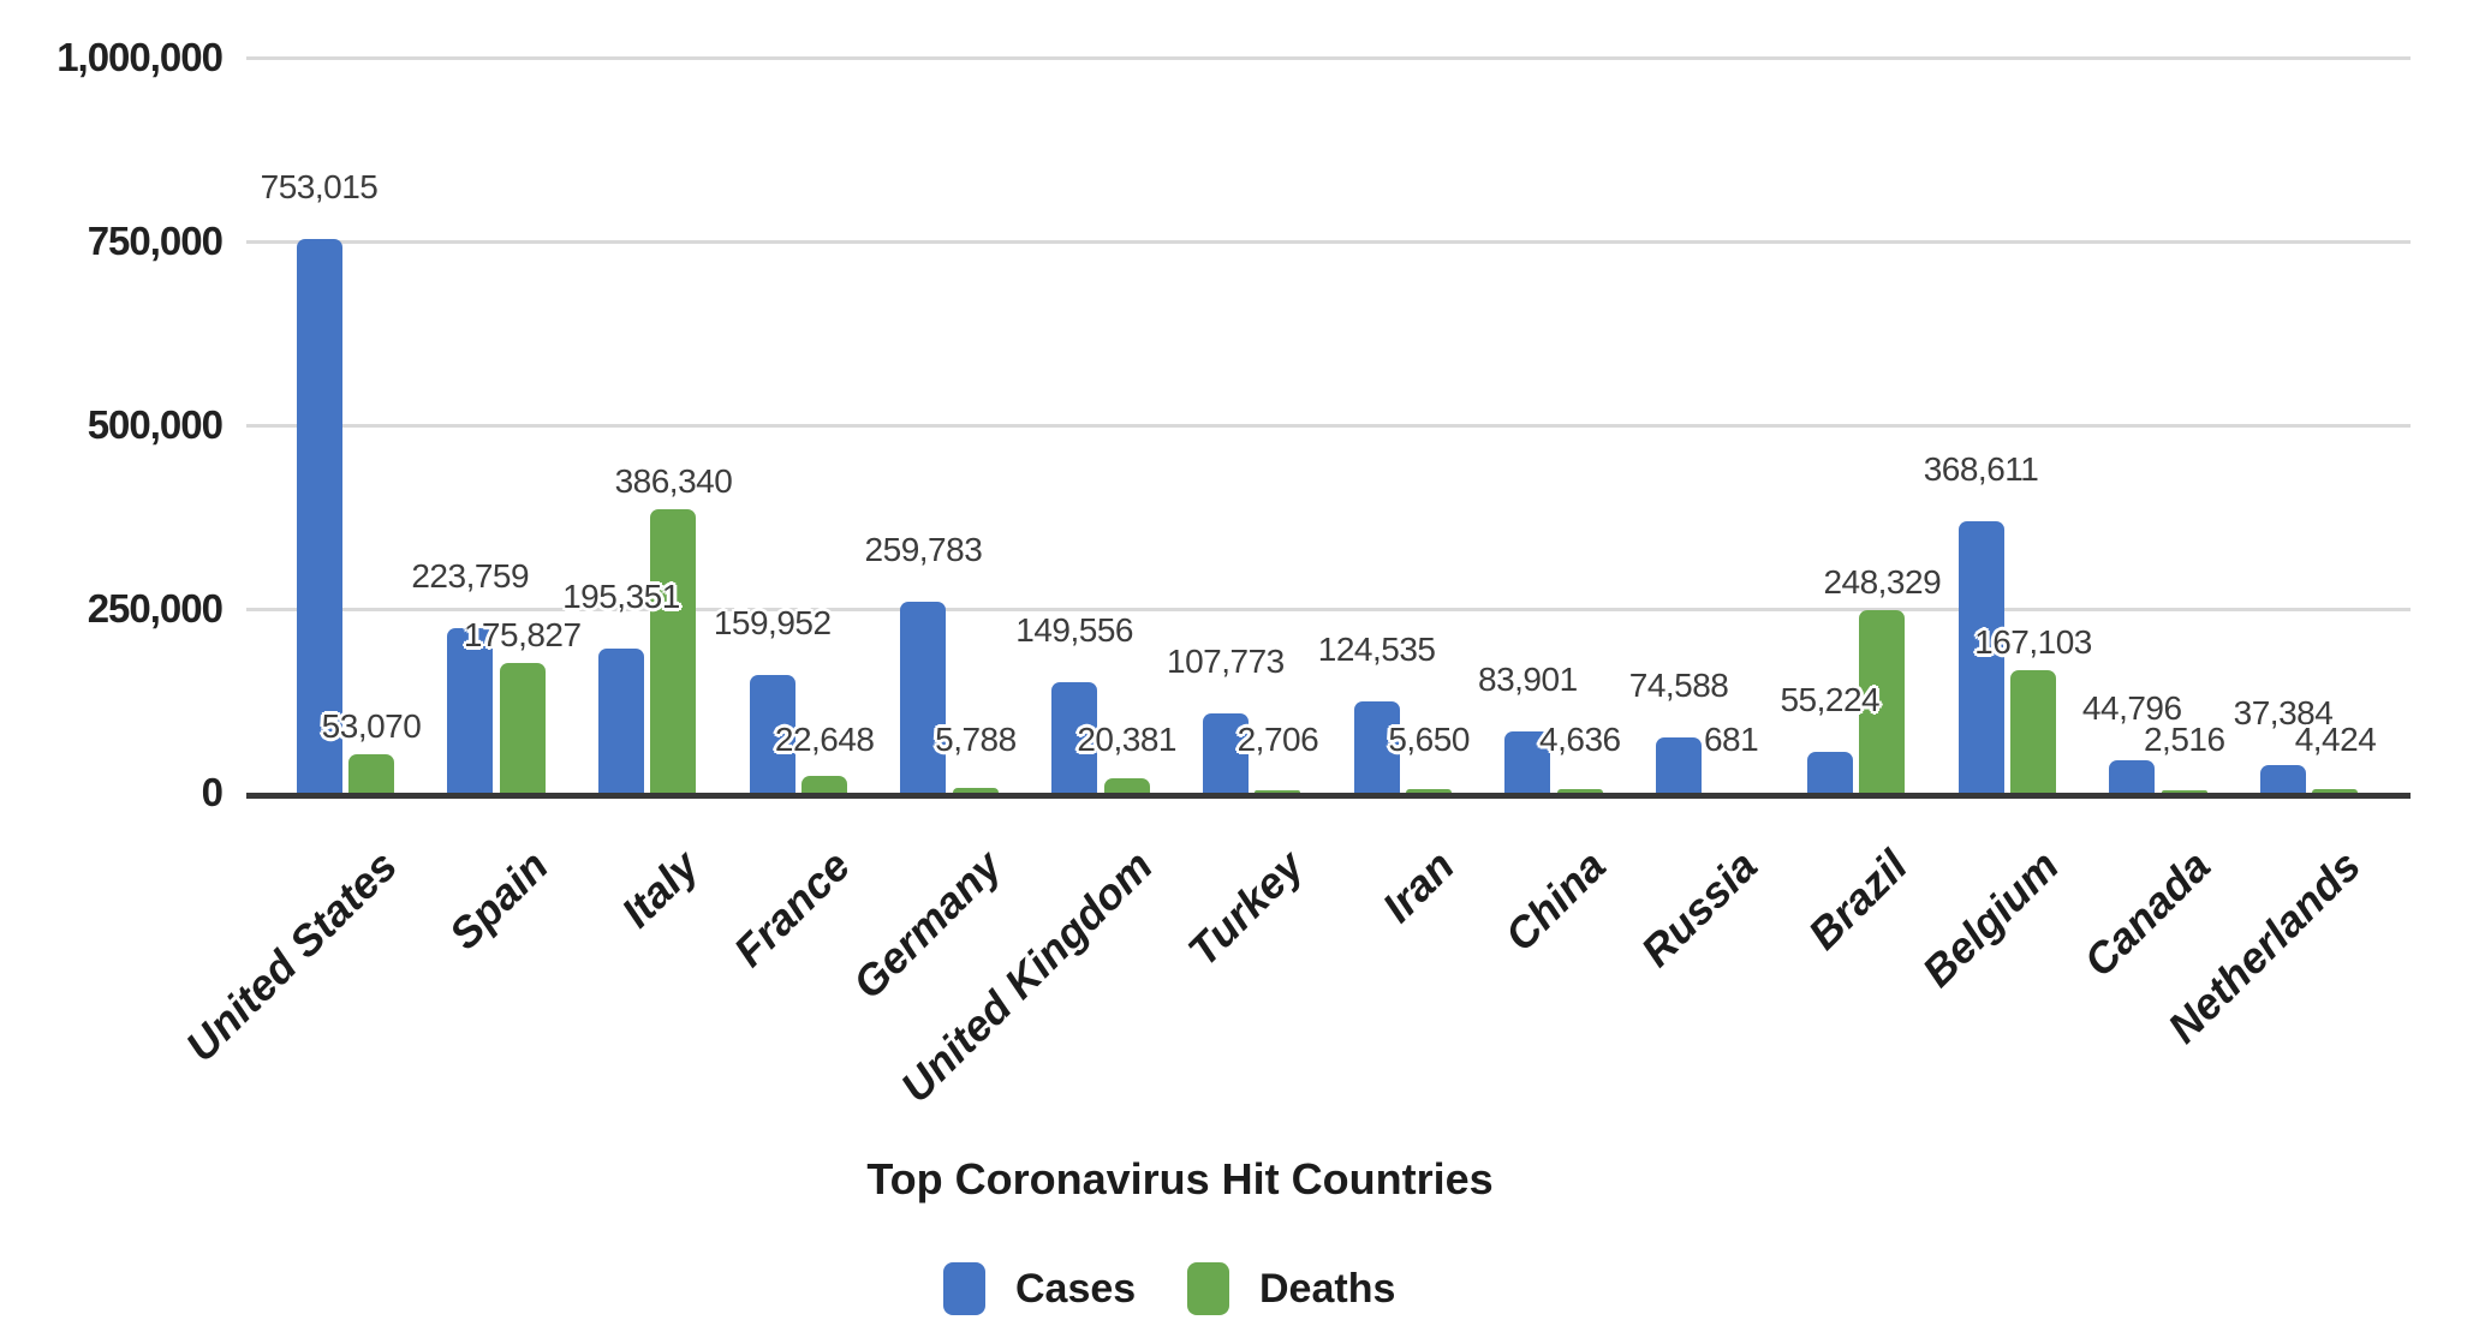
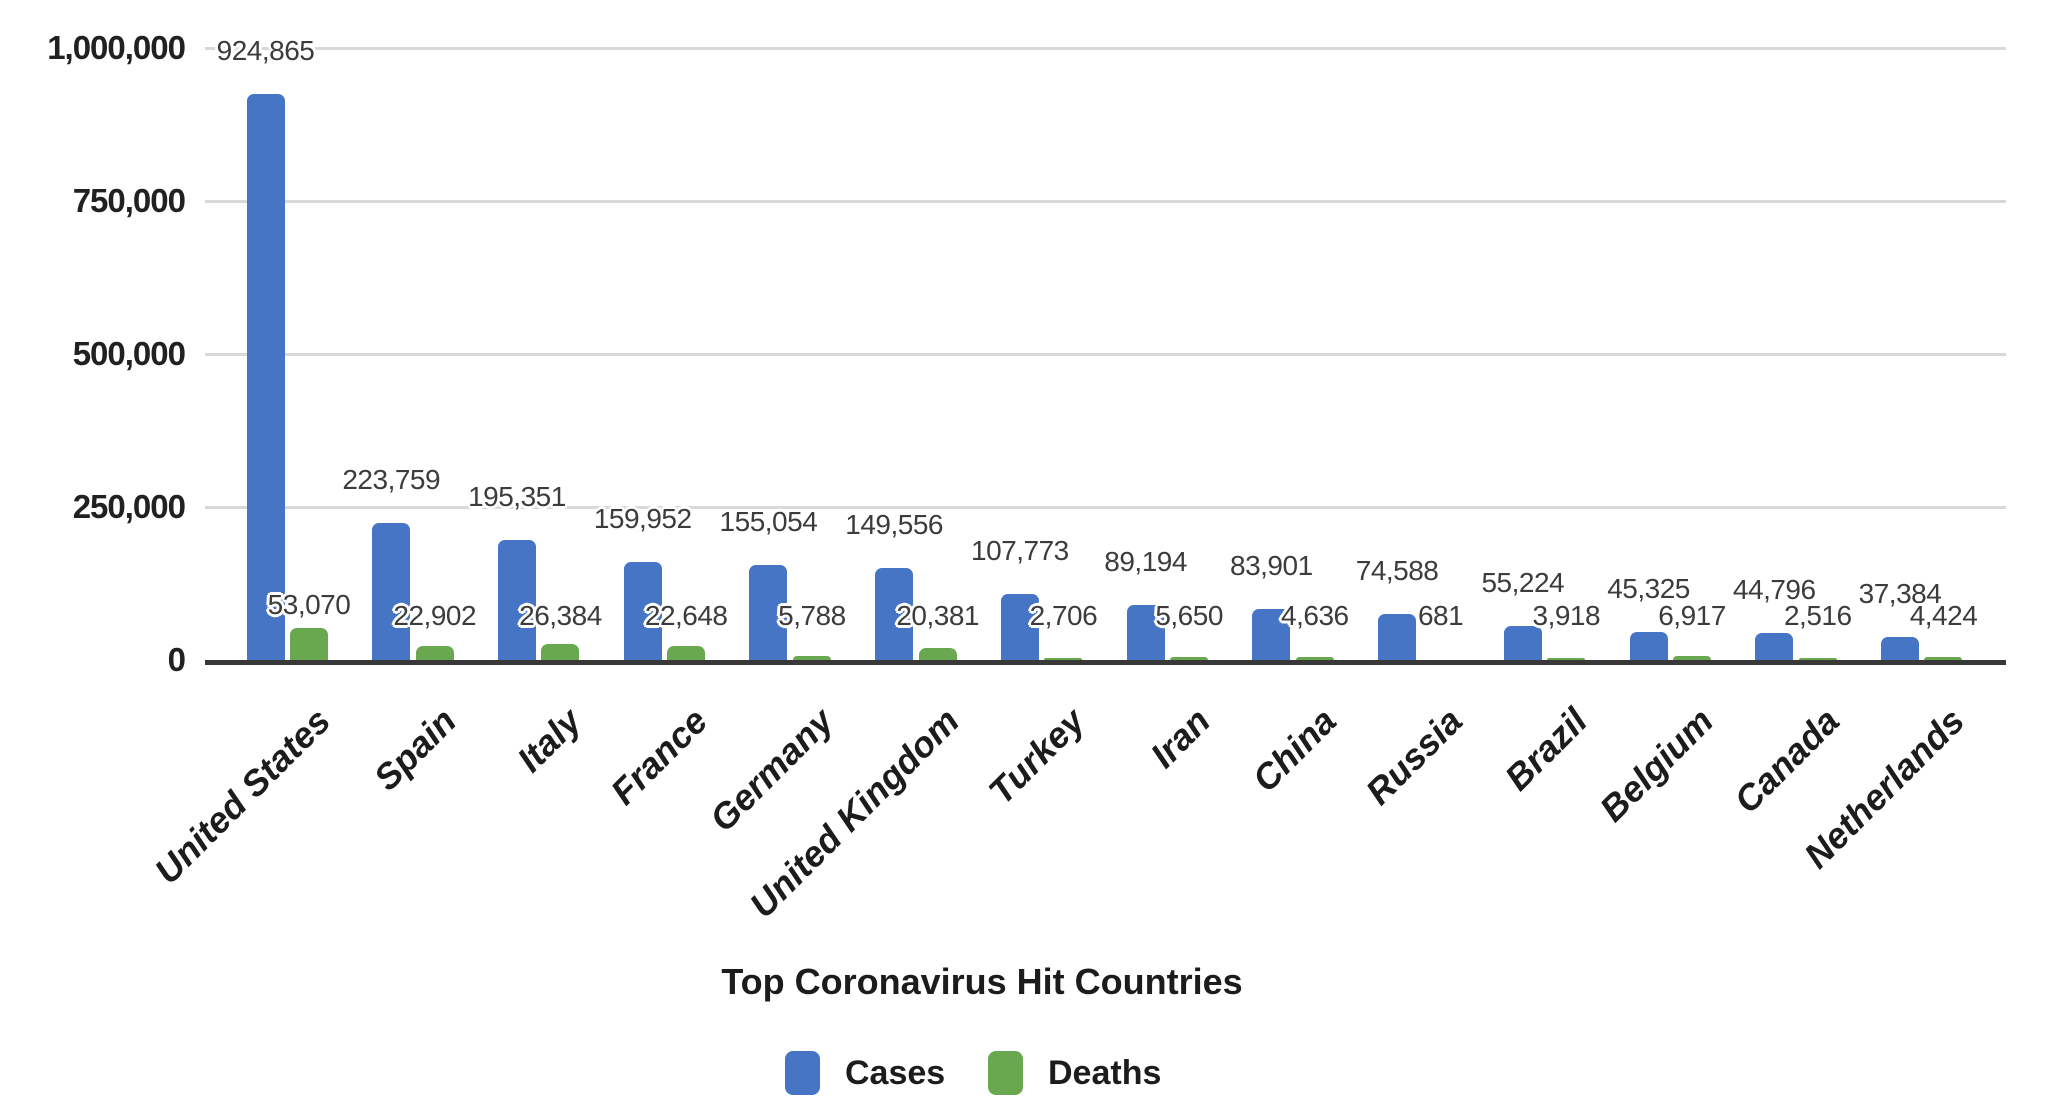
Cases/United States: 753,015 -> 924,865
Deaths/Spain: 175,827 -> 22,902
Deaths/Italy: 386,340 -> 26,384
Cases/Germany: 259,783 -> 155,054
Cases/Iran: 124,535 -> 89,194
Deaths/Brazil: 248,329 -> 3,918
Cases/Belgium: 368,611 -> 45,325
Deaths/Belgium: 167,103 -> 6,917
